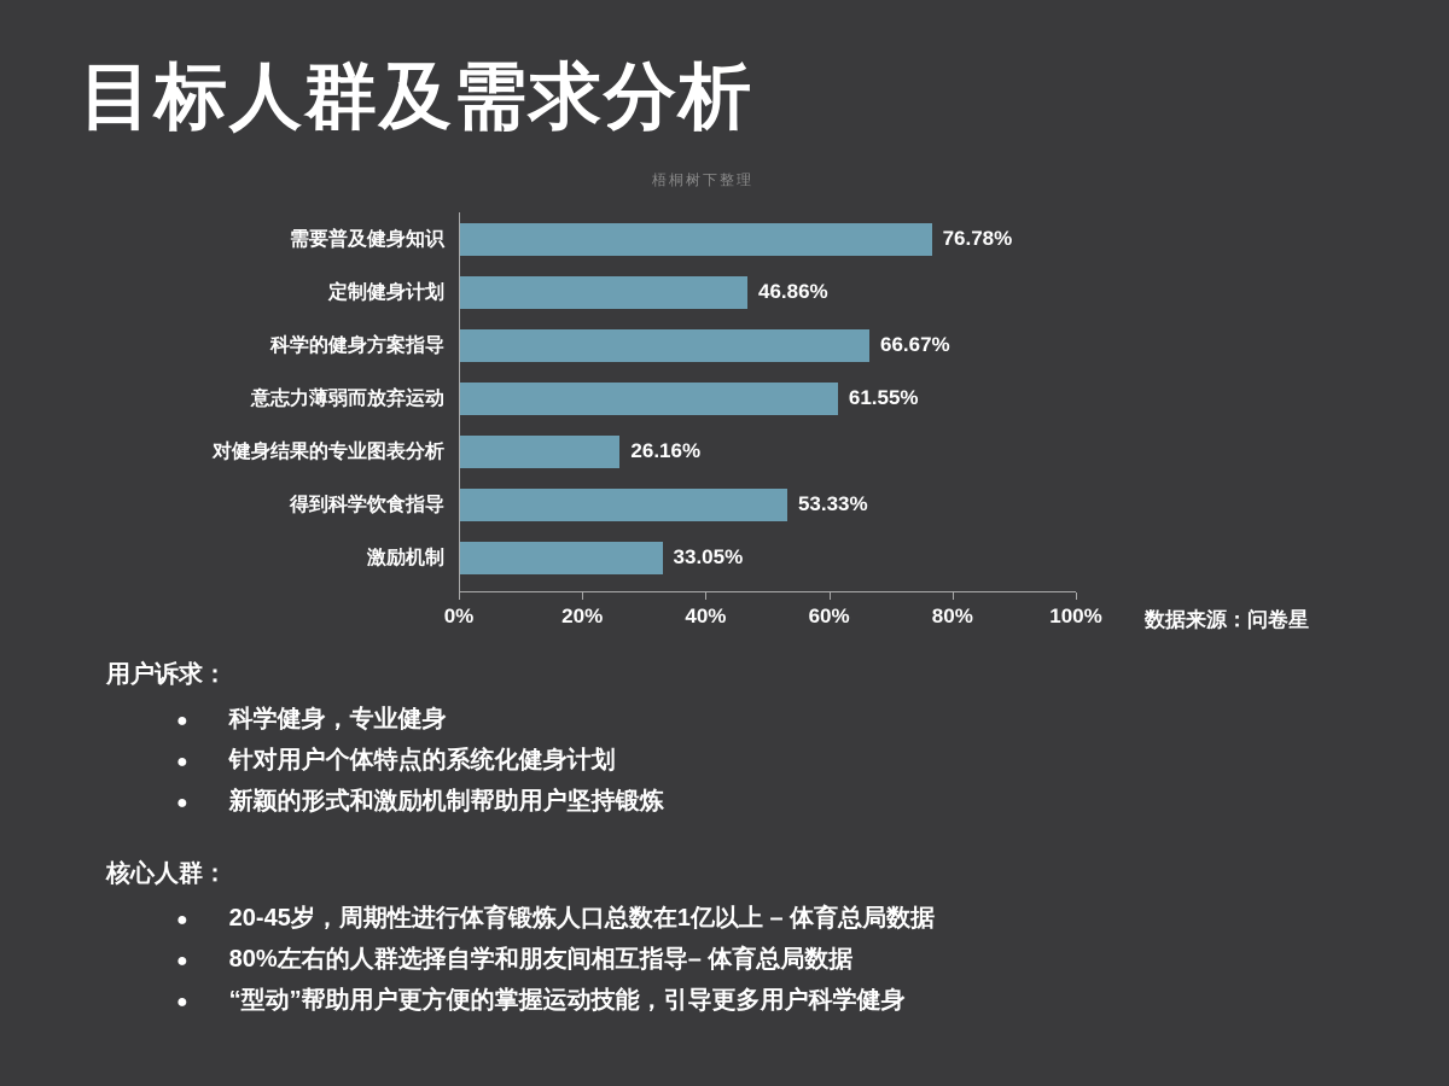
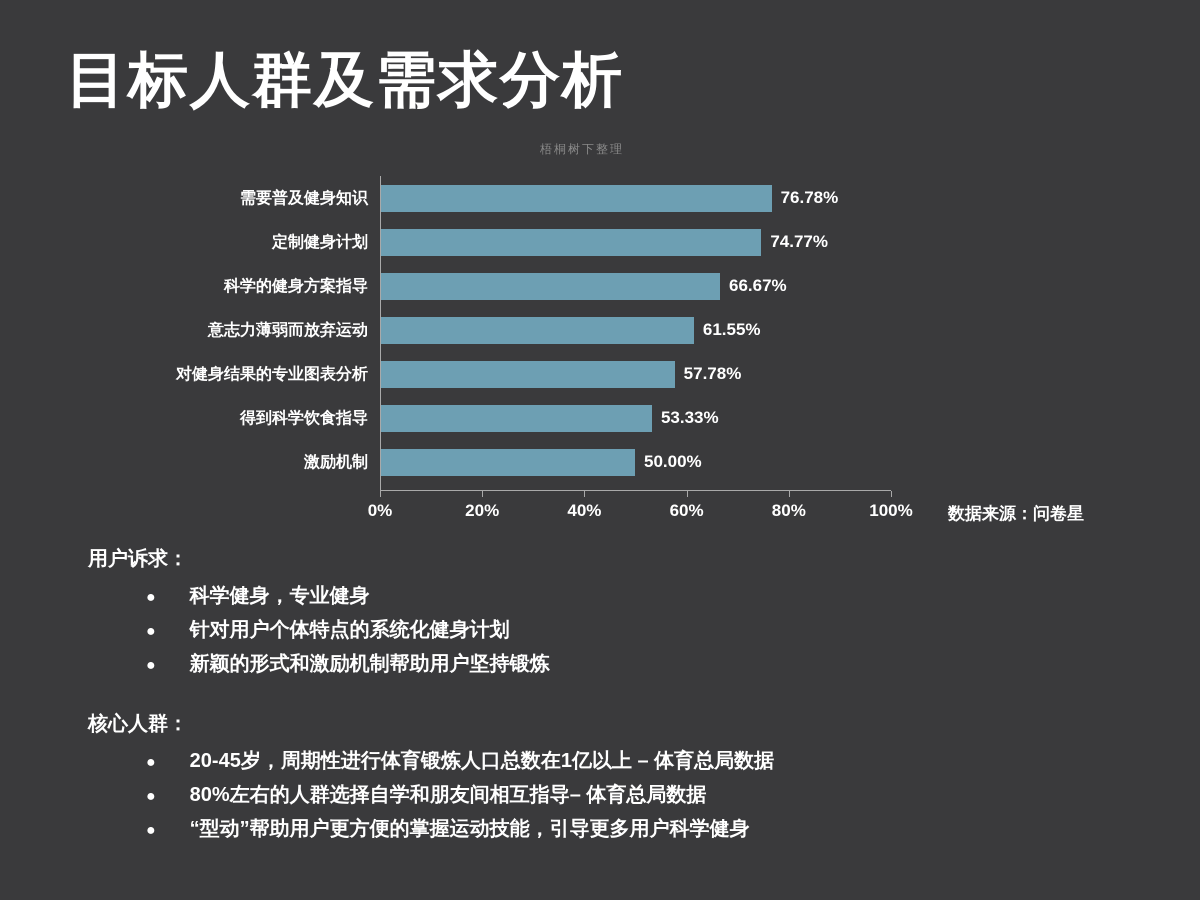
定制健身计划: 46.86% -> 74.77%
对健身结果的专业图表分析: 26.16% -> 57.78%
激励机制: 33.05% -> 50.00%
